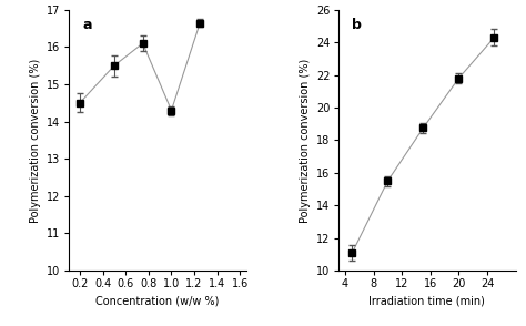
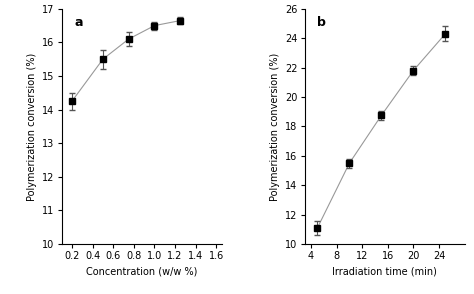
0.2: 14.50 -> 14.25
1.0: 14.30 -> 16.50
